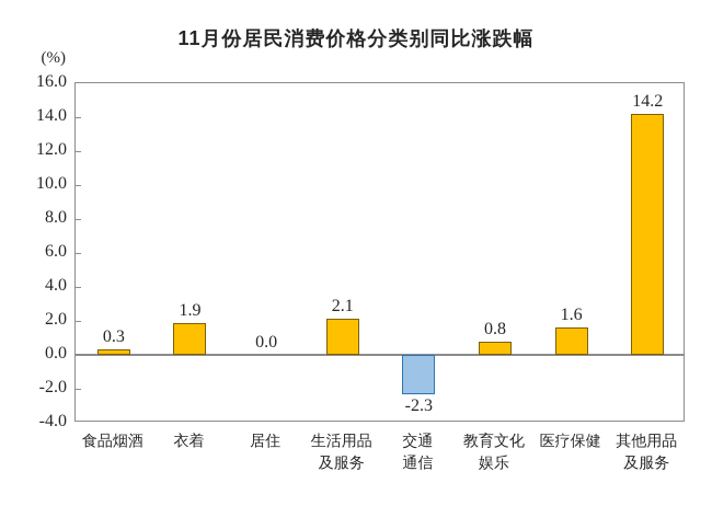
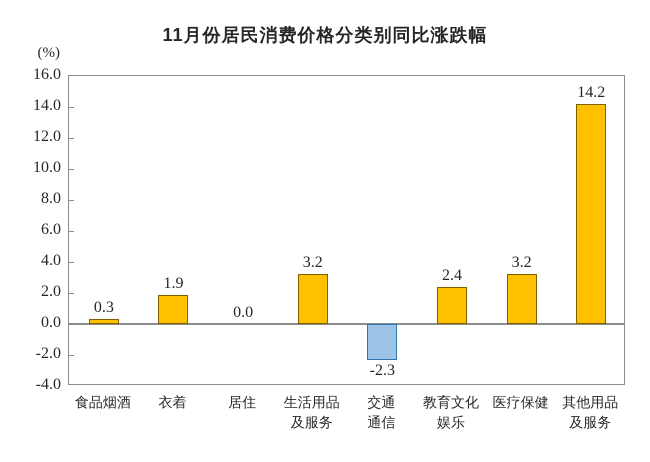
生活用品及服务: 2.1 -> 3.2
教育文化娱乐: 0.8 -> 2.4
医疗保健: 1.6 -> 3.2
